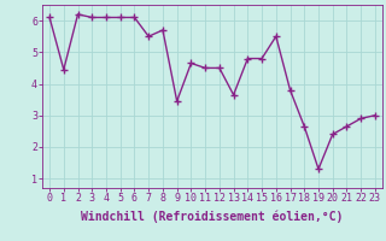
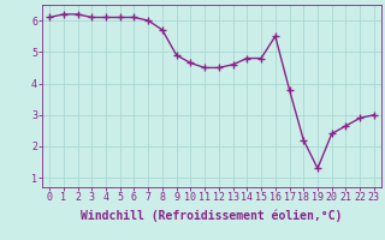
1: 4.45 -> 6.20
7: 5.50 -> 6.00
9: 3.45 -> 4.90
13: 3.65 -> 4.60
18: 2.65 -> 2.20
